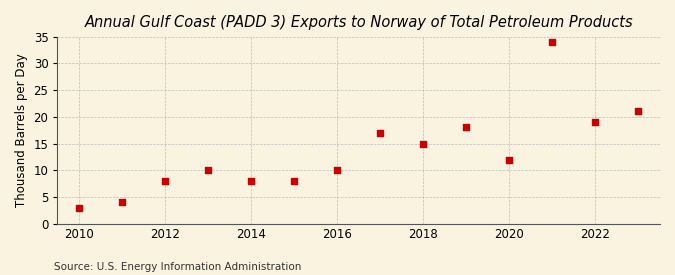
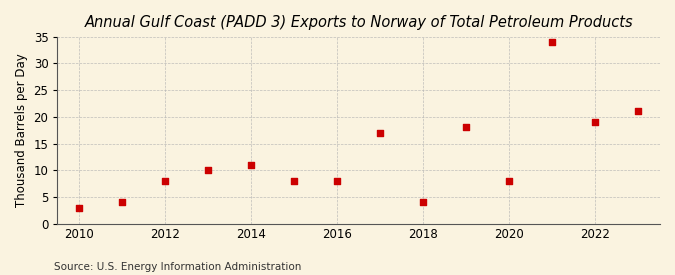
2014: 8 -> 11
2016: 10 -> 8
2018: 15 -> 4
2020: 12 -> 8
